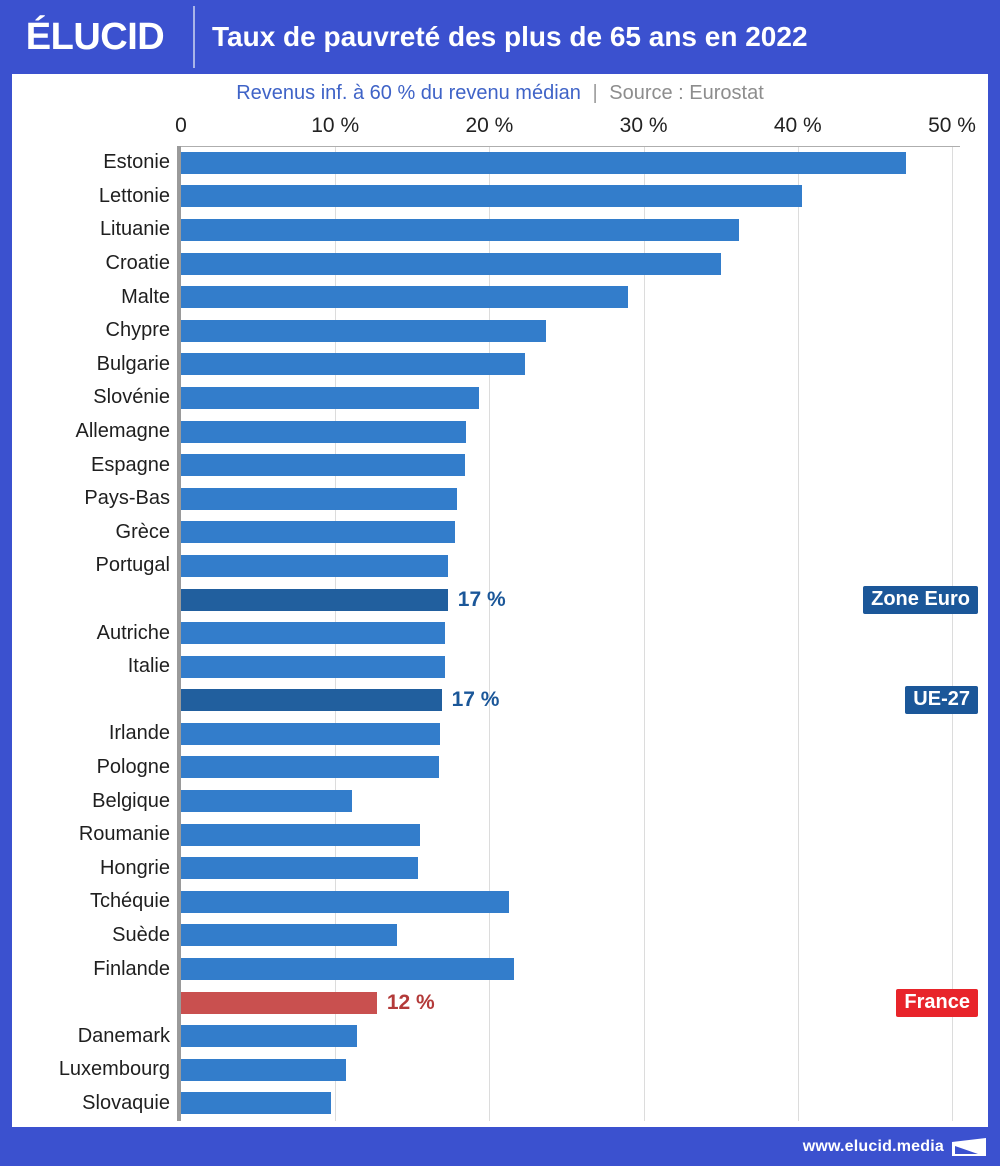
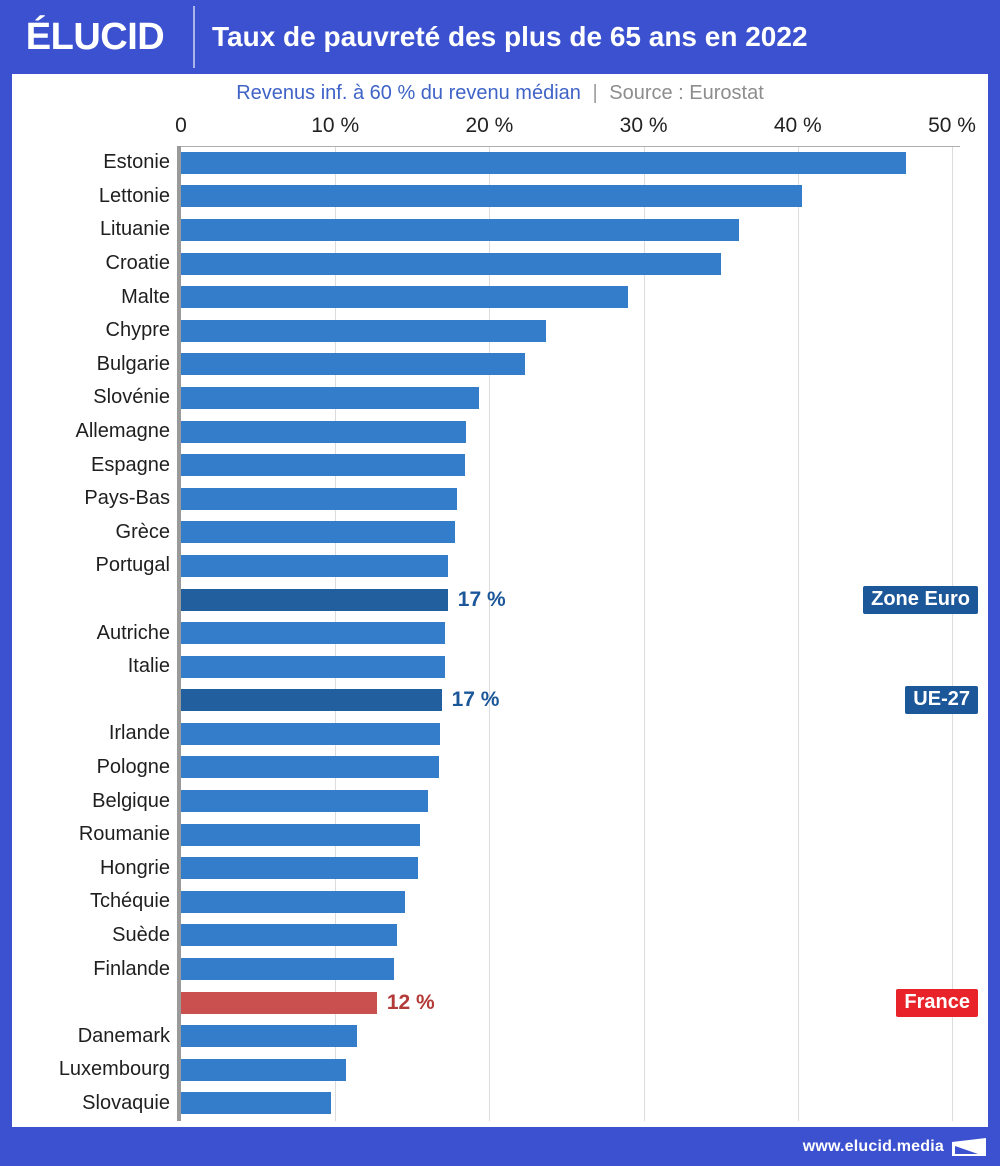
Belgique: 11.1% -> 16.0%
Tchéquie: 21.3% -> 14.5%
Finlande: 21.6% -> 13.8%
